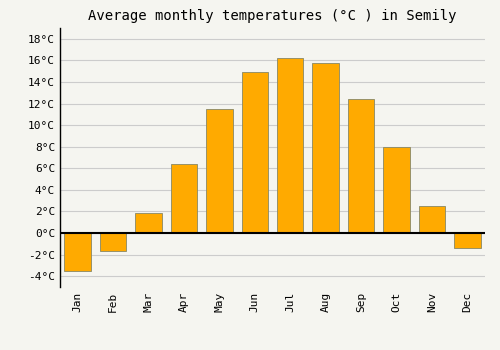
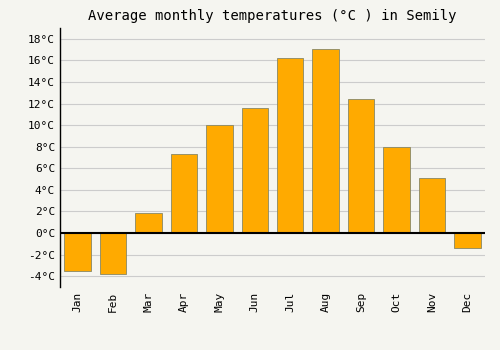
Feb: -1.7°C -> -3.8°C
Apr: 6.4°C -> 7.3°C
May: 11.5°C -> 10.0°C
Jun: 14.9°C -> 11.6°C
Aug: 15.8°C -> 17.1°C
Nov: 2.5°C -> 5.1°C
